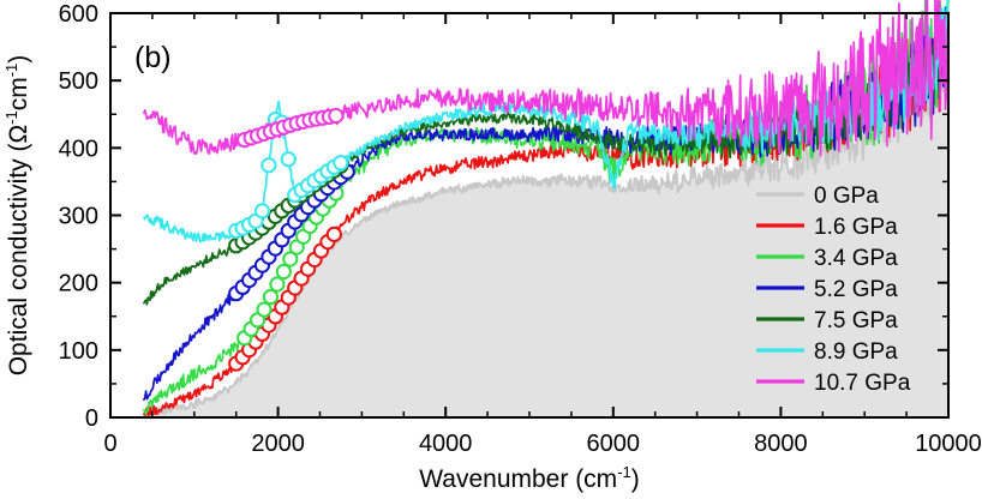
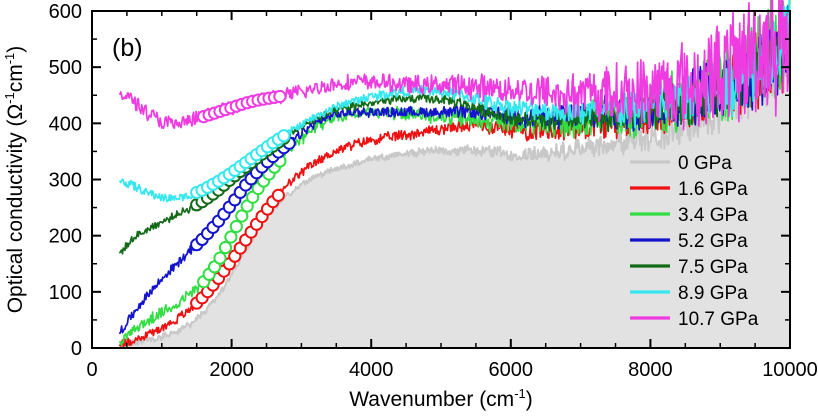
8.9 GPa/2000: 470 -> 310
3.4 GPa/6000: 360 -> 400
8.9 GPa/6000: 350 -> 430
